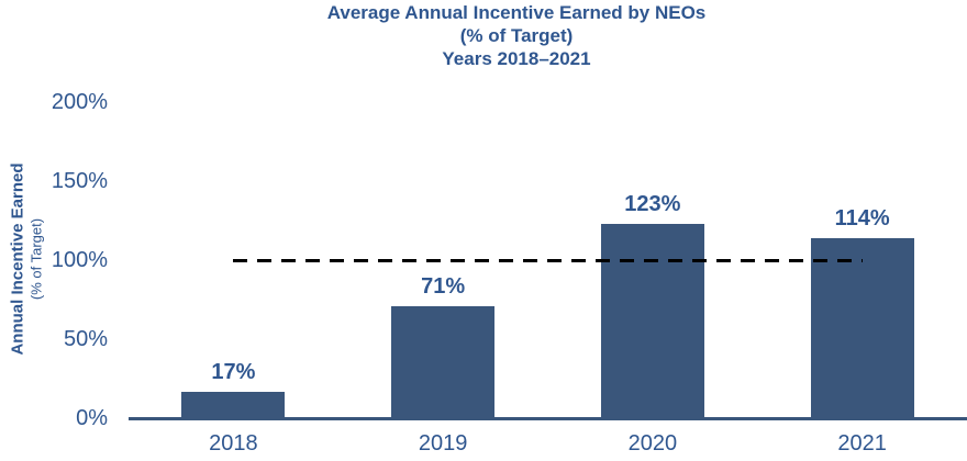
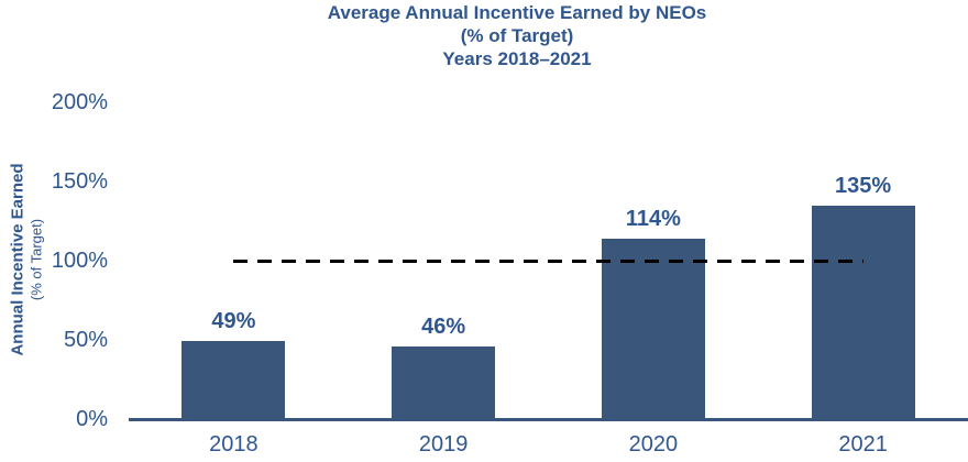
2018: 17% -> 49%
2019: 71% -> 46%
2020: 123% -> 114%
2021: 114% -> 135%
